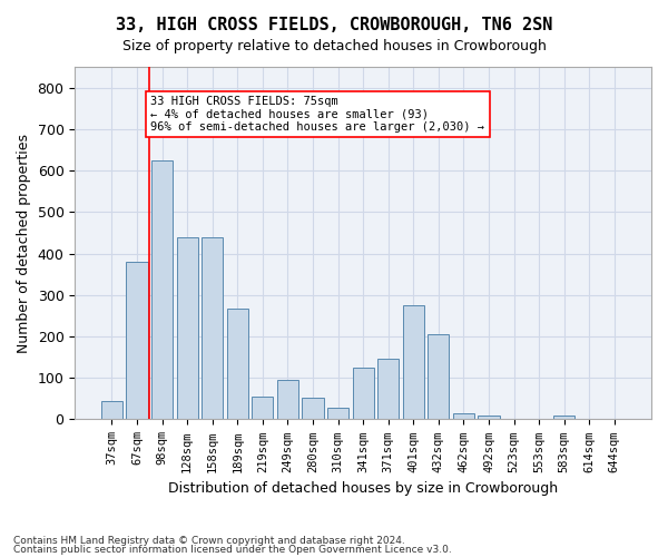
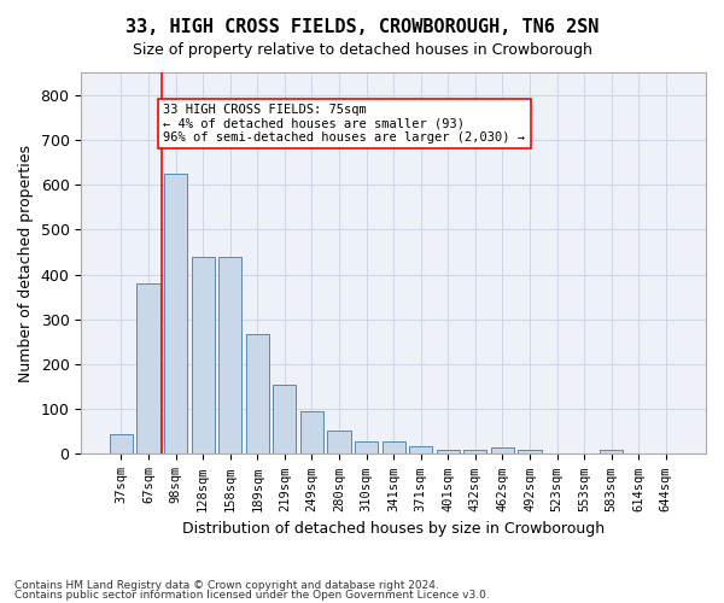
219sqm: 55 -> 155
341sqm: 125 -> 28
371sqm: 145 -> 18
401sqm: 275 -> 10
432sqm: 205 -> 10
